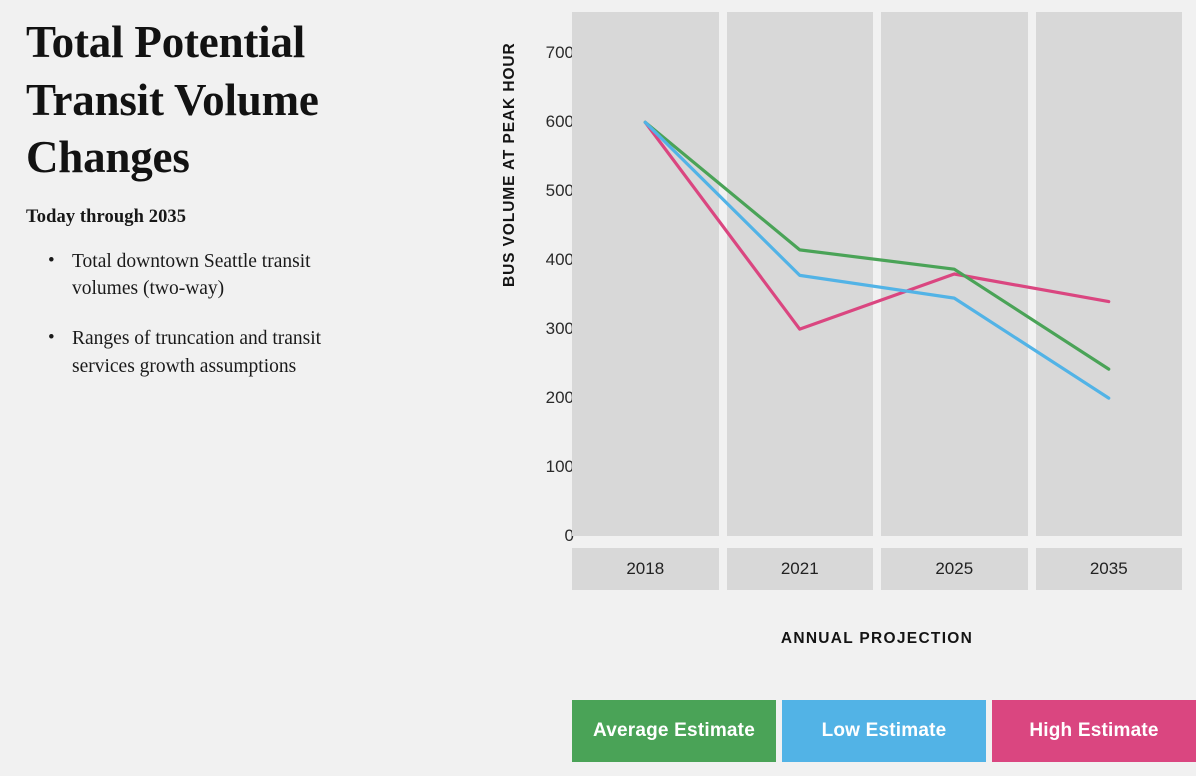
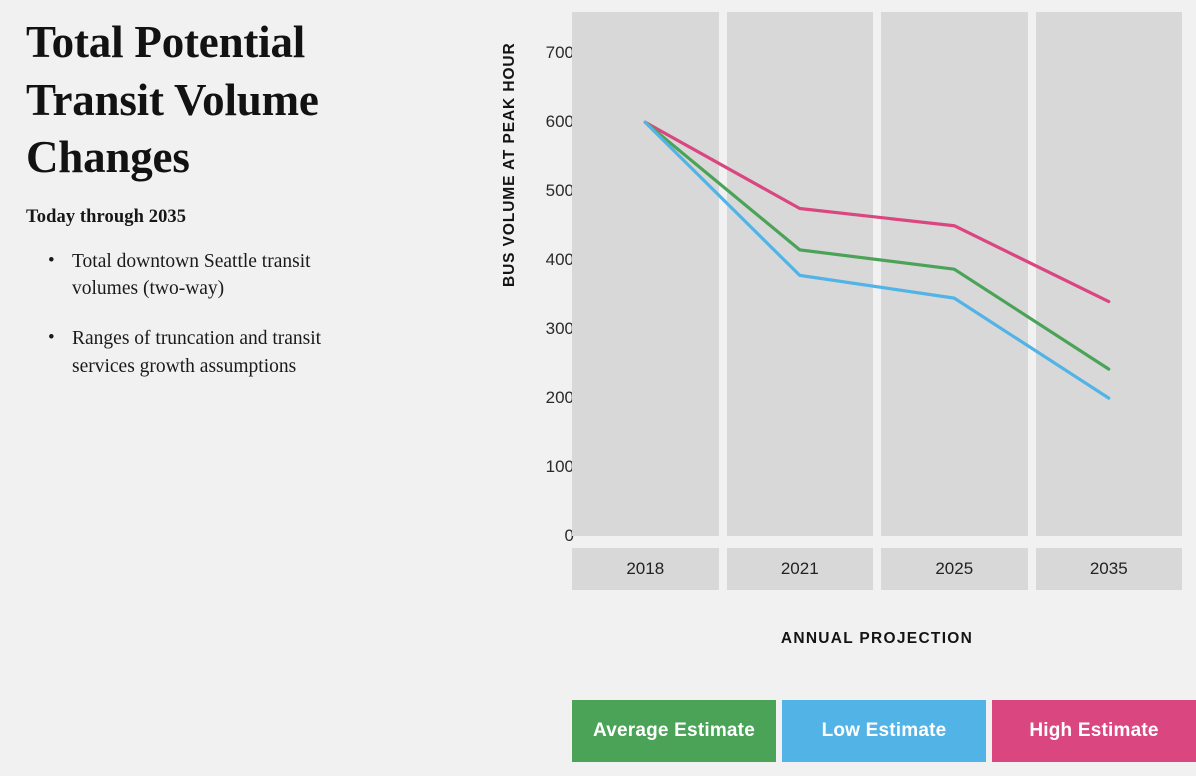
High Estimate/2021: 300 -> 480
High Estimate/2025: 380 -> 450
